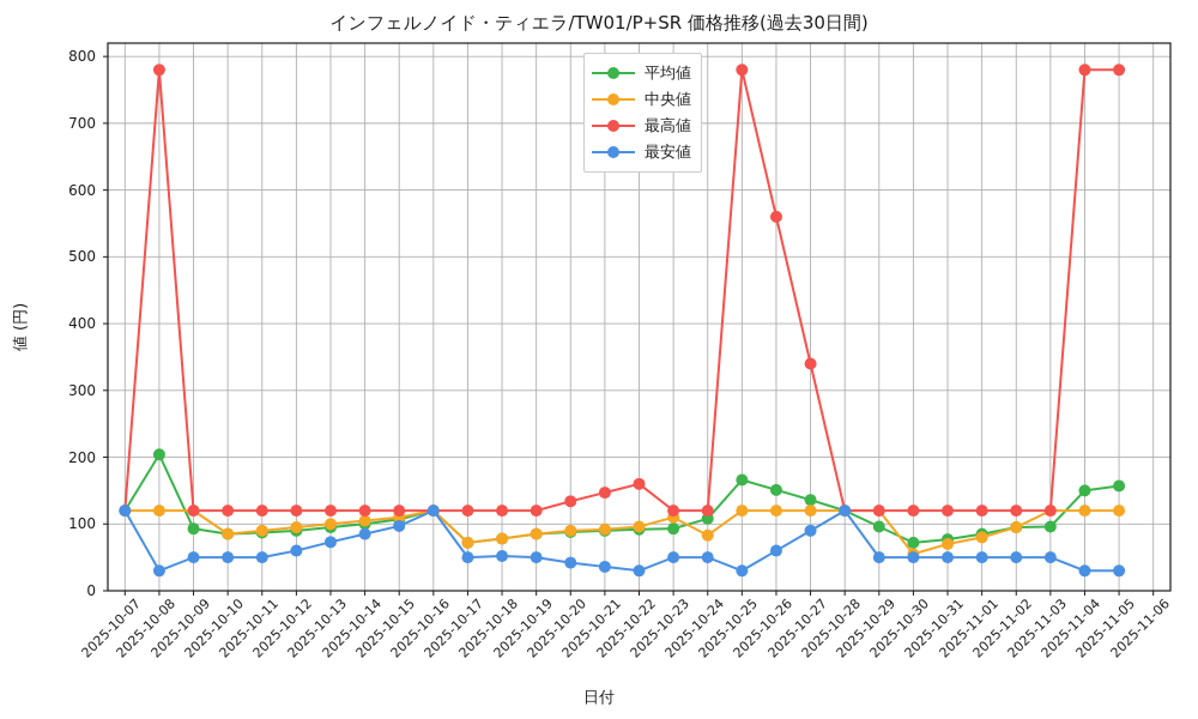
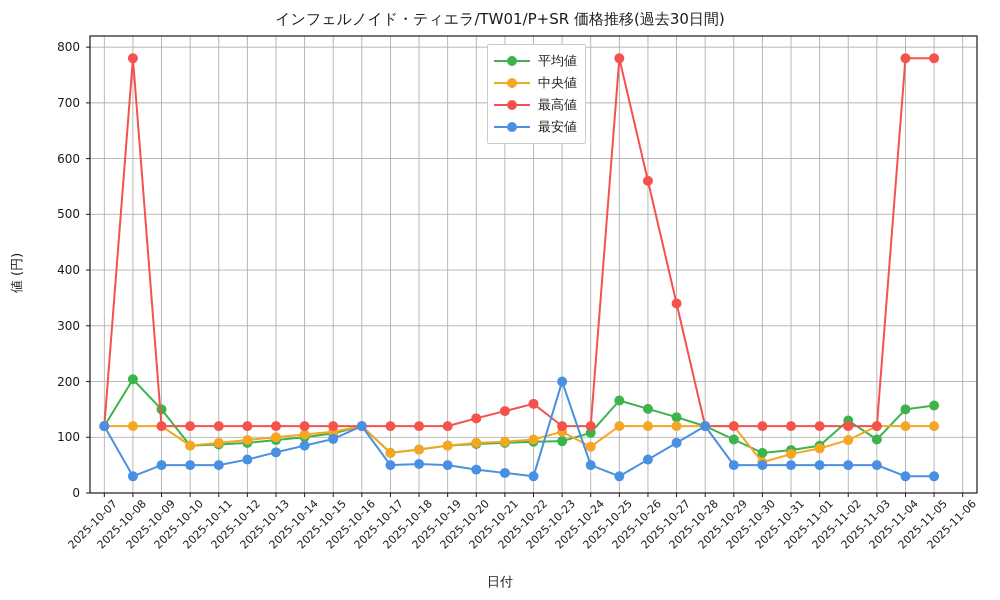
平均値/2025-10-09: 90 -> 150
最安値/2025-10-23: 50 -> 200
平均値/2025-11-02: 100 -> 130
